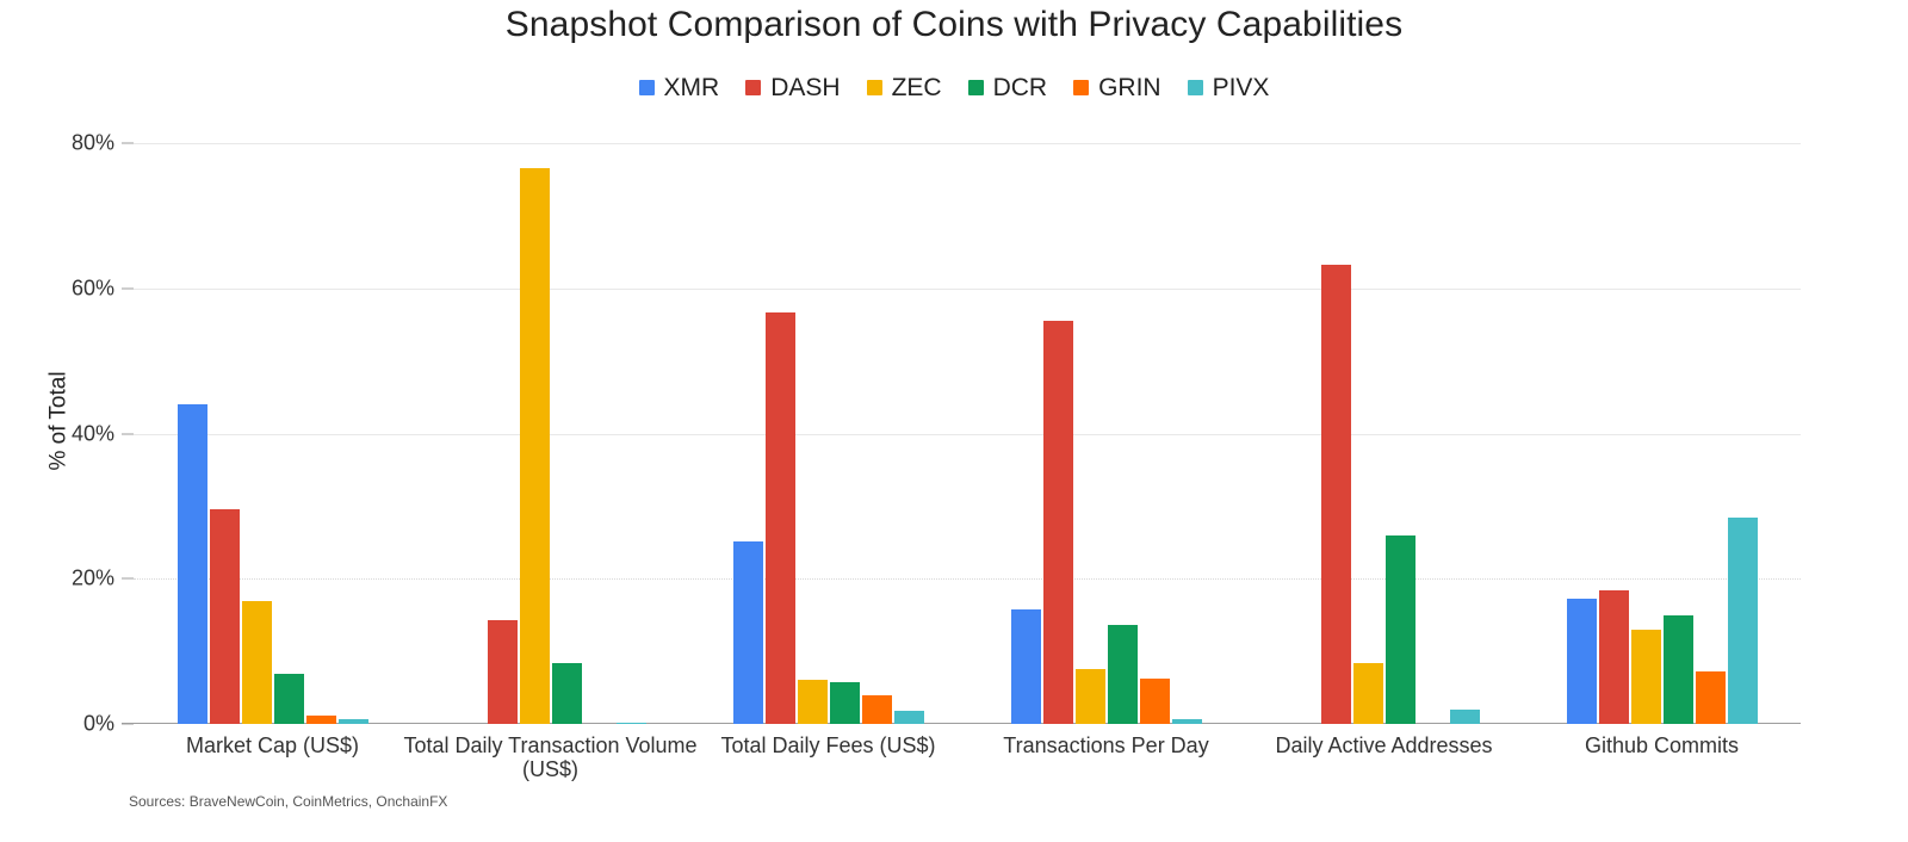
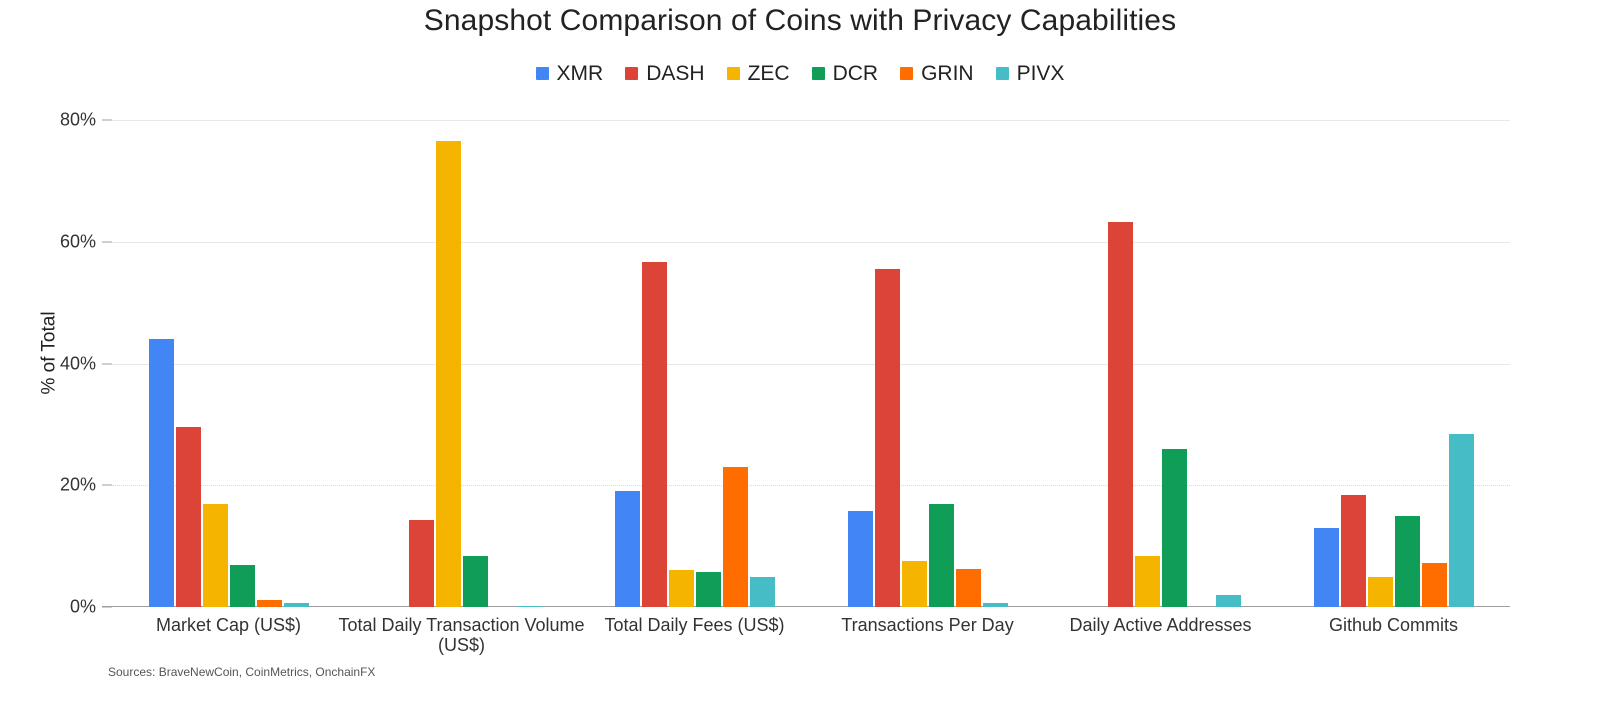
XMR/Total Daily Fees (US$): 25% -> 19%
GRIN/Total Daily Fees (US$): 4% -> 23%
PIVX/Total Daily Fees (US$): 2% -> 5%
DCR/Transactions Per Day: 14% -> 17%
XMR/Github Commits: 17% -> 13%
ZEC/Github Commits: 13% -> 5%
